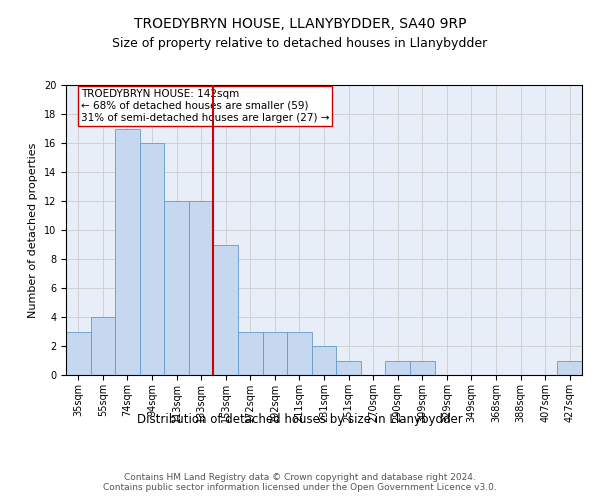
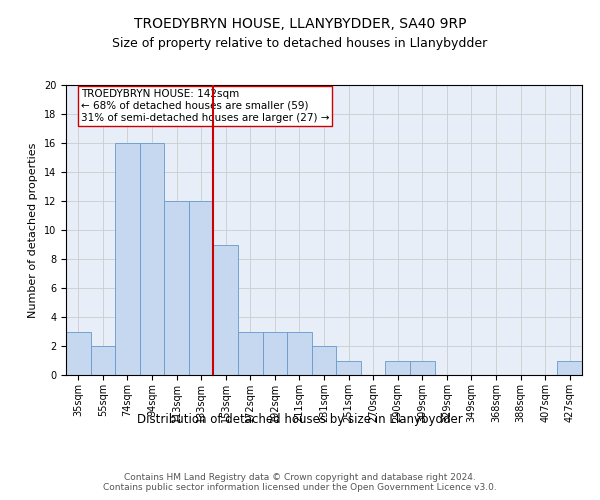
55sqm: 4 -> 2
74sqm: 17 -> 16
